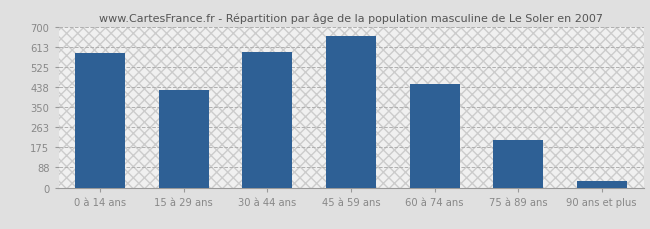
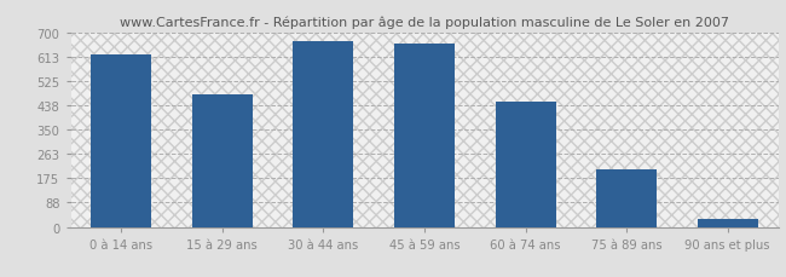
0 à 14 ans: 585 -> 621
15 à 29 ans: 425 -> 476
30 à 44 ans: 590 -> 668
